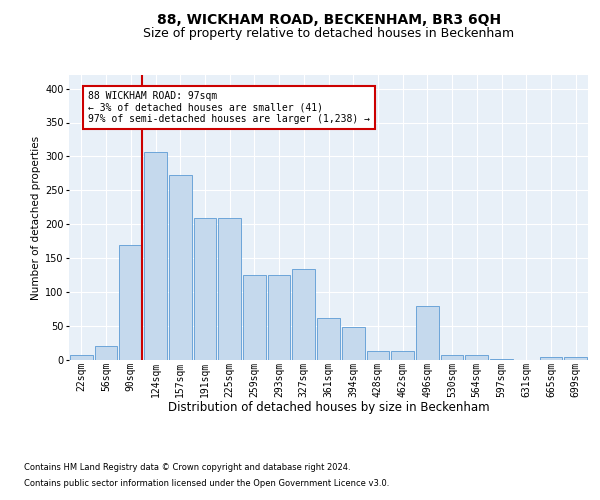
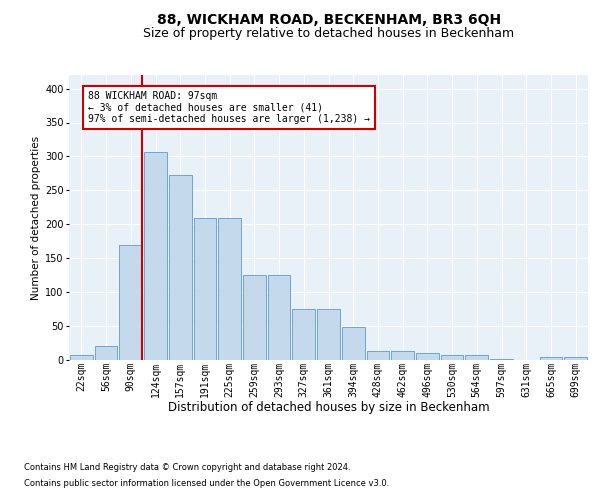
327sqm: 134 -> 75
361sqm: 62 -> 75
496sqm: 80 -> 10
